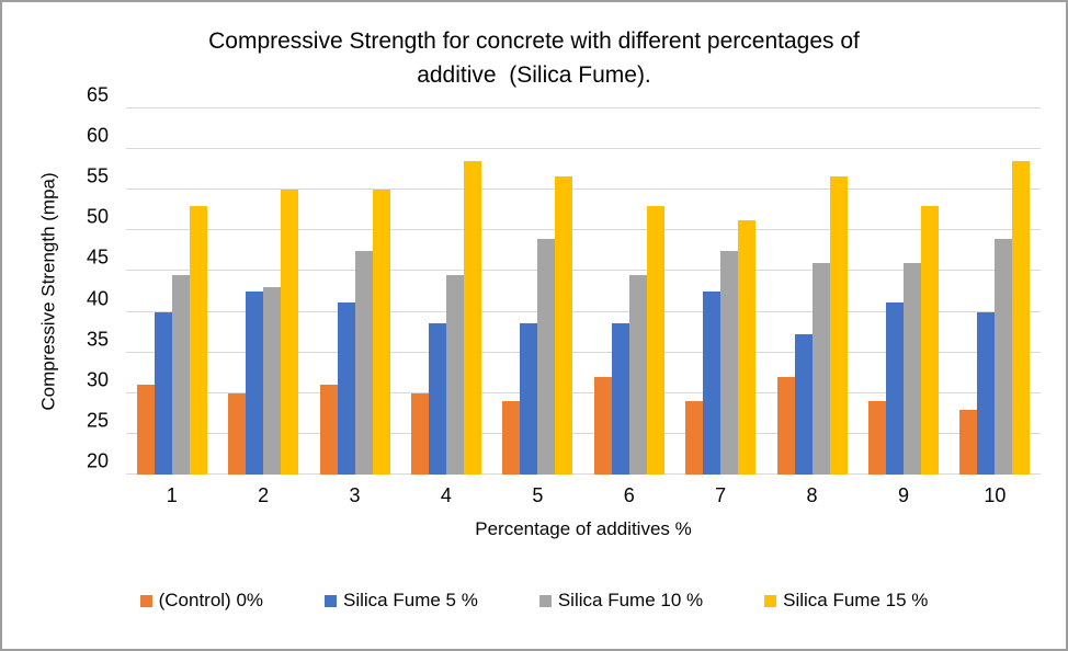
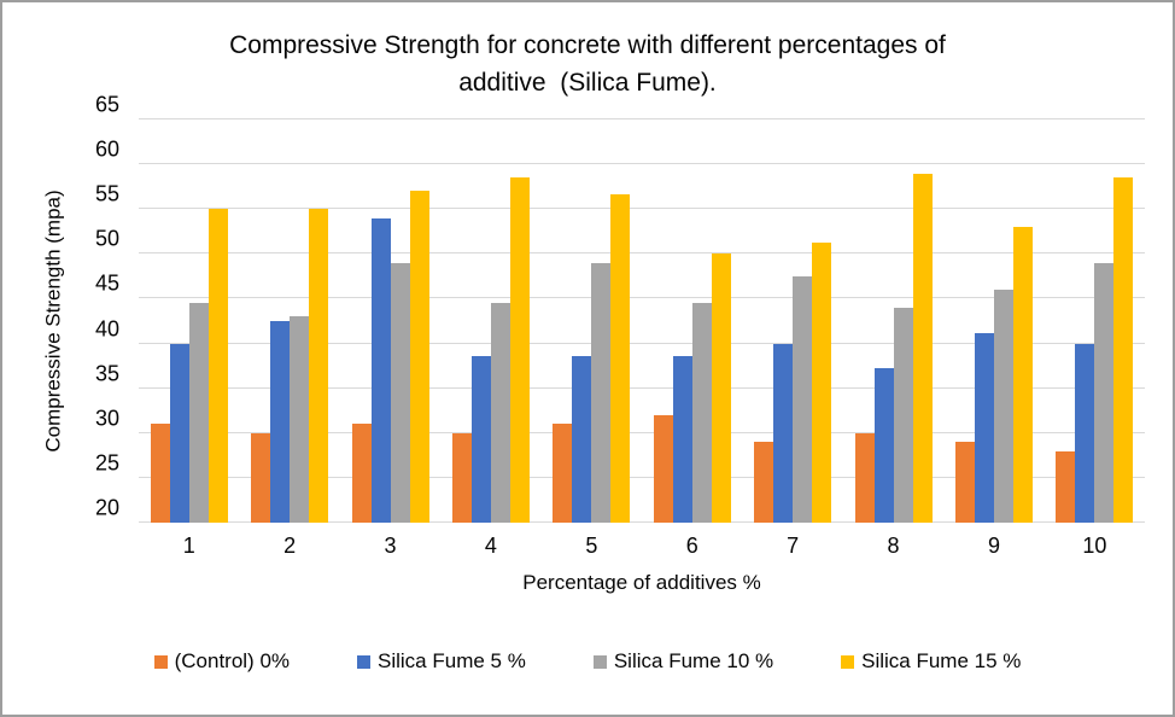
Silica Fume 15 %/1: 53 -> 55
Silica Fume 5 %/3: 41 -> 54
Silica Fume 10 %/3: 48 -> 49
Silica Fume 15 %/3: 55 -> 57
(Control) 0%/5: 29 -> 31
Silica Fume 15 %/6: 53 -> 50
Silica Fume 5 %/7: 42 -> 40
(Control) 0%/8: 32 -> 30
Silica Fume 10 %/8: 46 -> 44
Silica Fume 15 %/8: 57 -> 59
